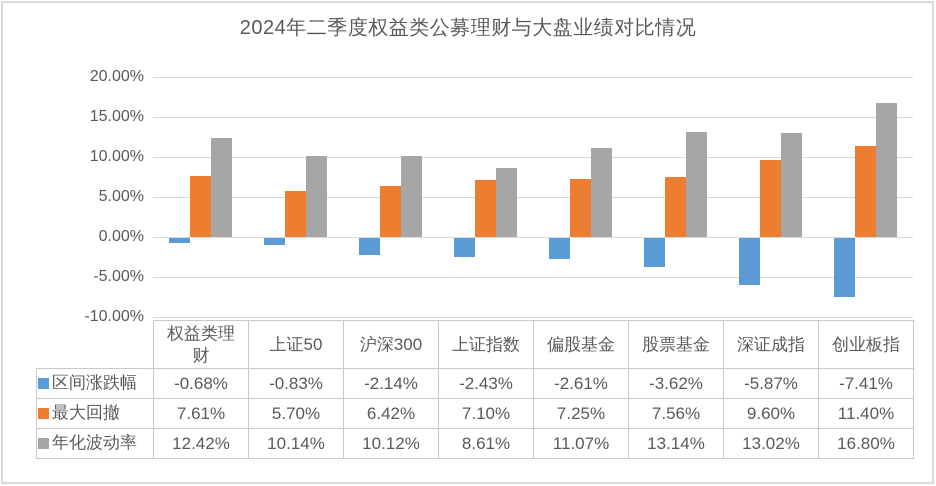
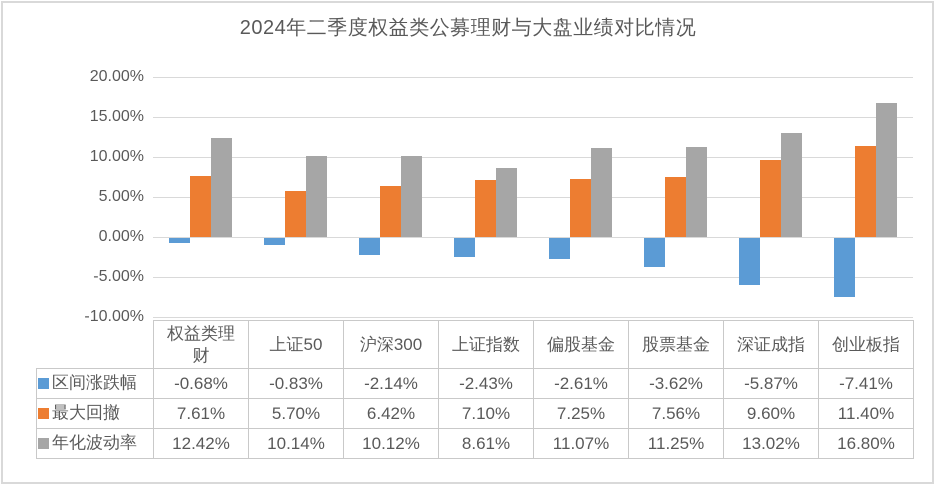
年化波动率/股票基金: 13.14% -> 11.25%
